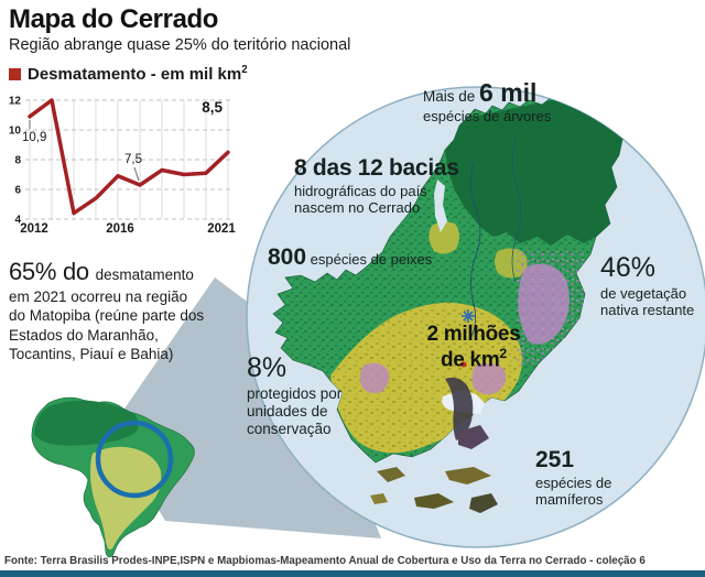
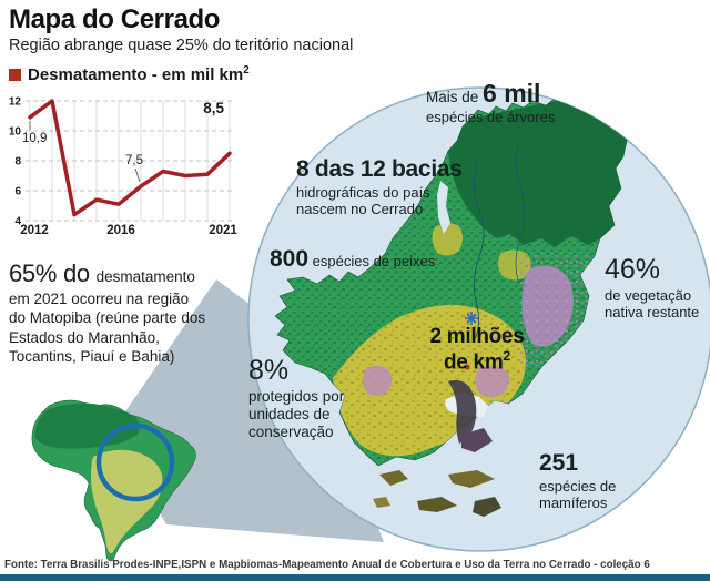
2016: 6.9 -> 5.1
